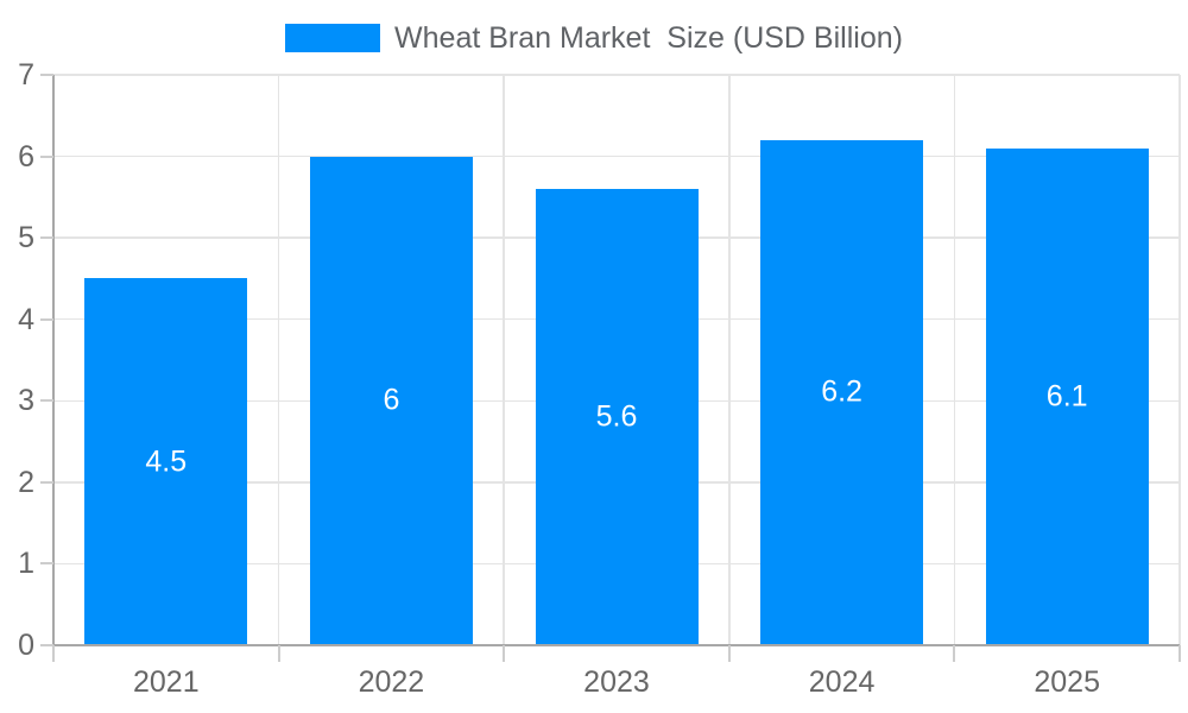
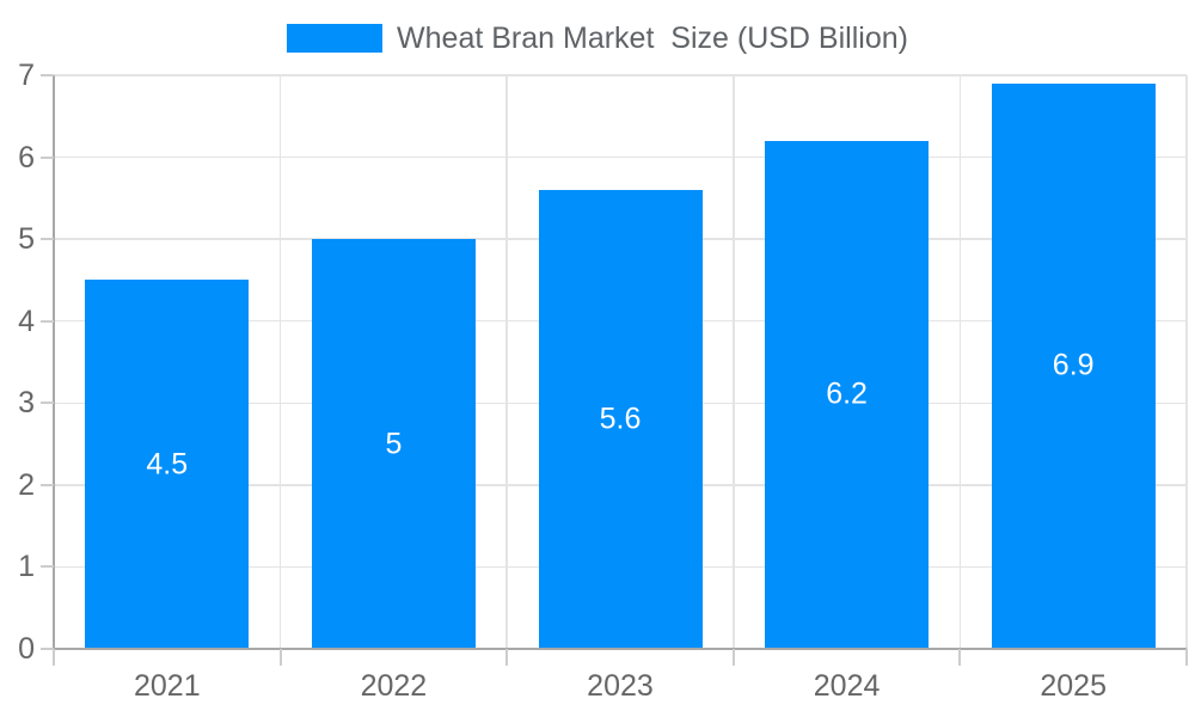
2022: 6 -> 5
2025: 6.1 -> 6.9
